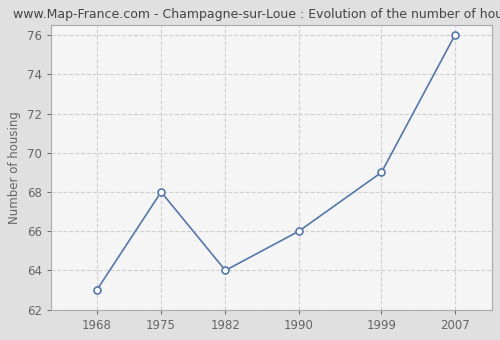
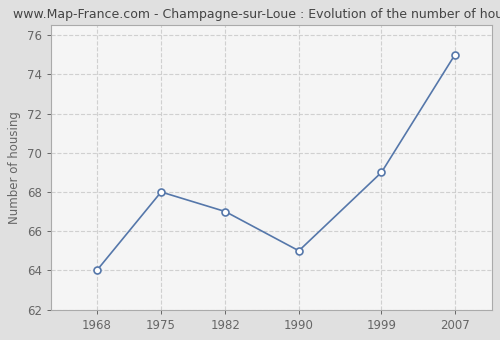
1968: 63 -> 64
1982: 64 -> 67
1990: 66 -> 65
2007: 76 -> 75
